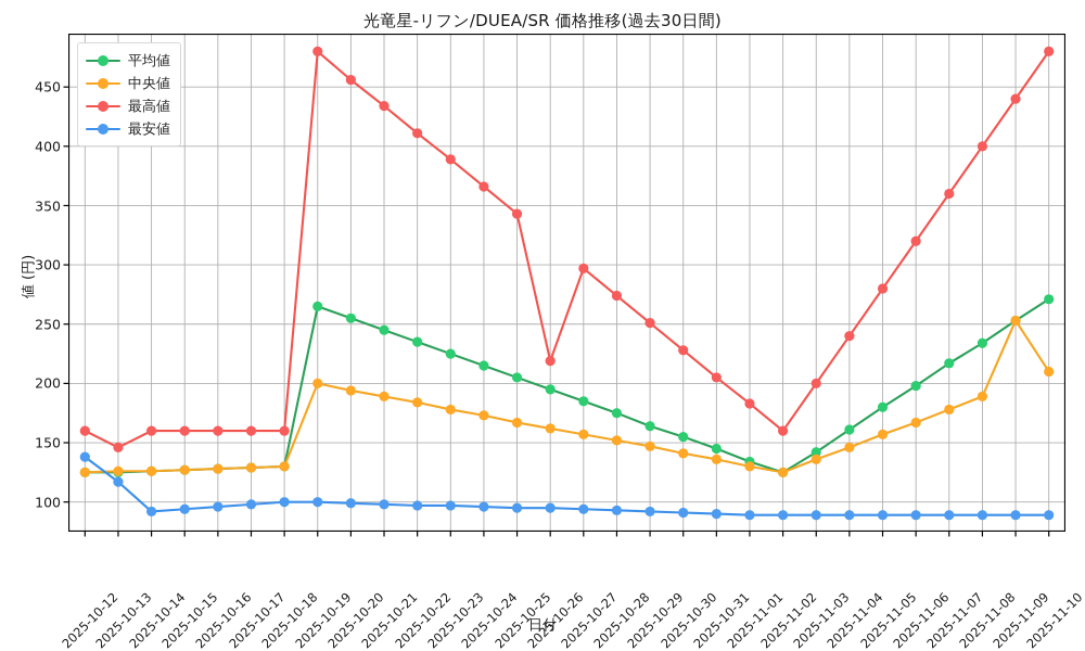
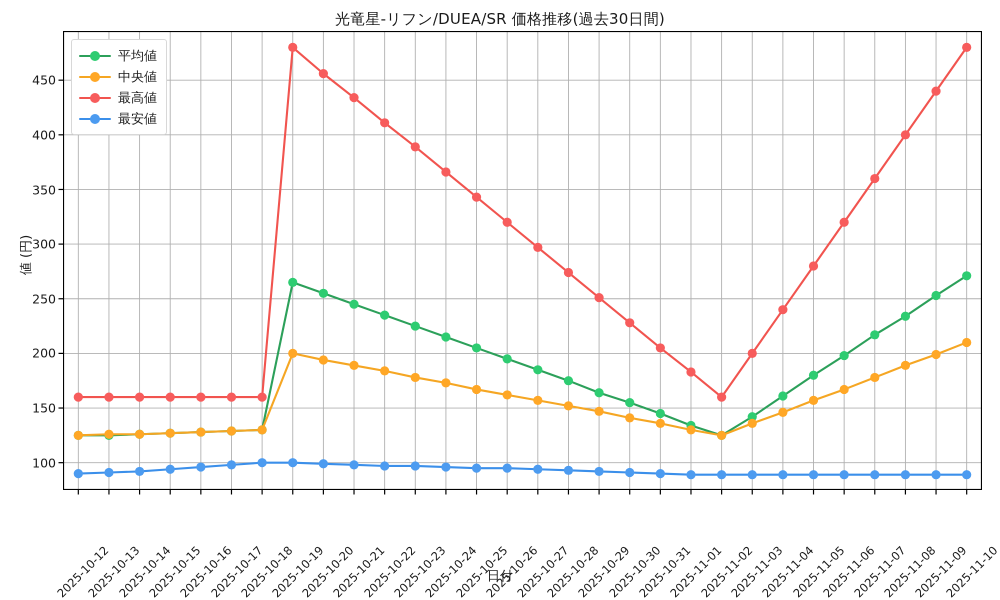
最安値/2025-10-12: 138 -> 90
最高値/2025-10-13: 146 -> 160
最安値/2025-10-13: 117 -> 91
最高値/2025-10-26: 219 -> 320
中央値/2025-11-09: 253 -> 199
